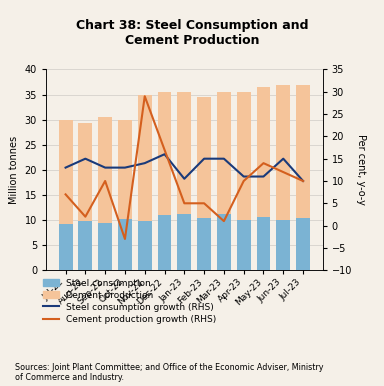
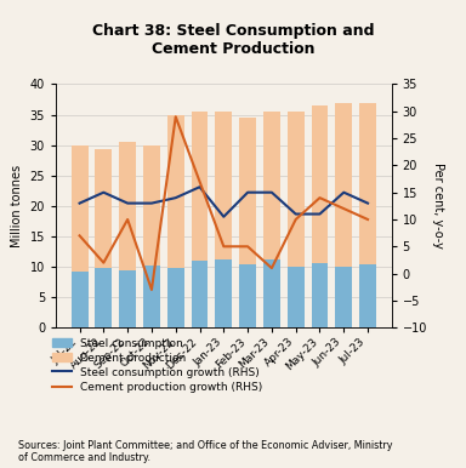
Steel consumption growth (RHS)/Jul-23: 10.0 -> 13.0
